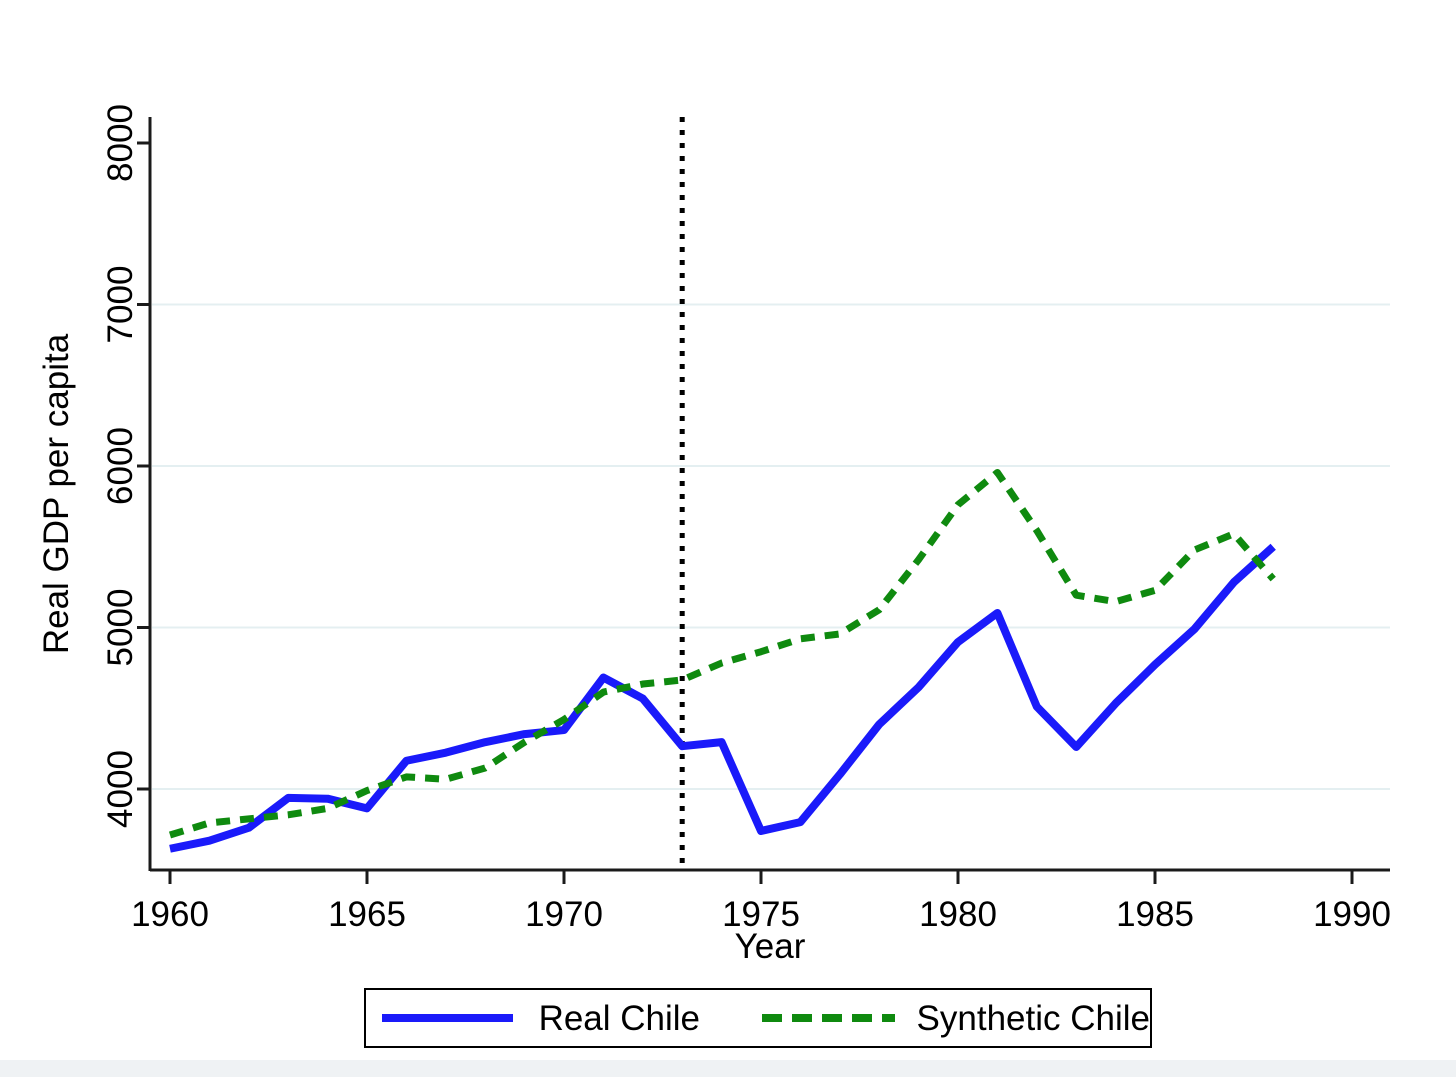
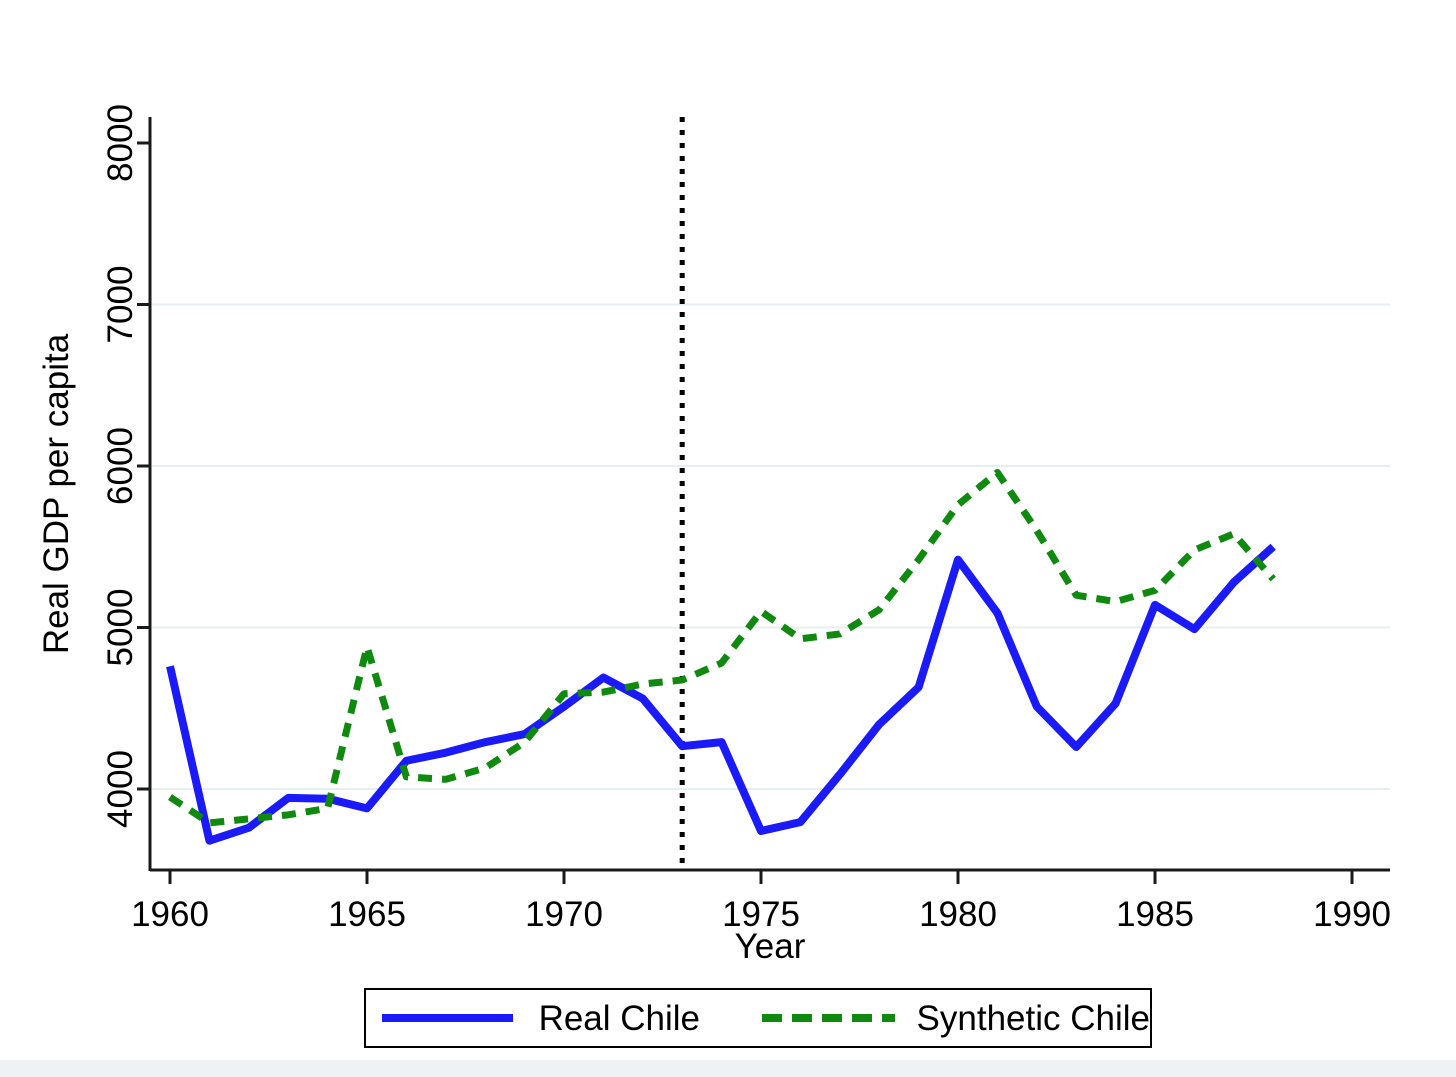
Real Chile/1960: 3630 -> 4760
Synthetic Chile/1960: 3720 -> 3950
Synthetic Chile/1965: 3990 -> 4880
Real Chile/1970: 4360 -> 4510
Synthetic Chile/1970: 4430 -> 4590
Synthetic Chile/1975: 4850 -> 5100
Real Chile/1980: 4910 -> 5420
Real Chile/1985: 4770 -> 5140
